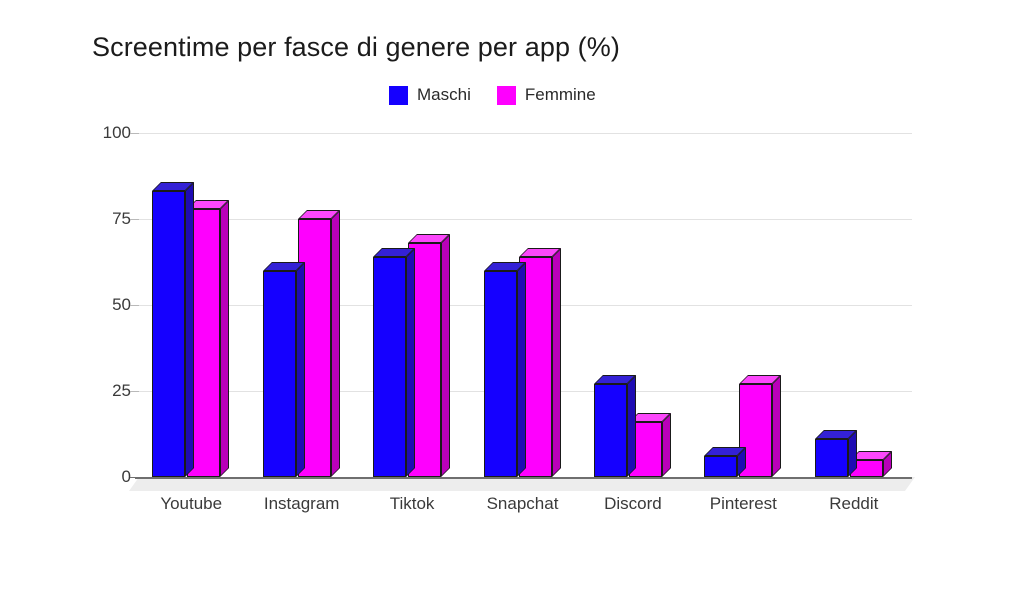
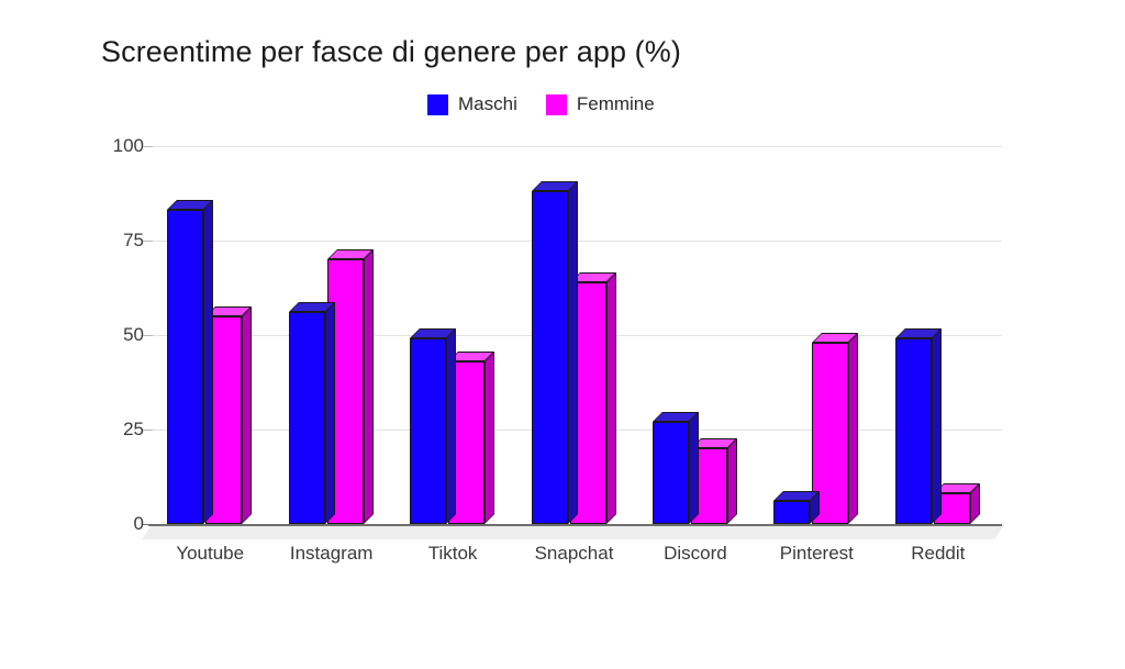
Femmine/Youtube: 78 -> 55
Maschi/Instagram: 60 -> 56
Femmine/Instagram: 75 -> 70
Maschi/Tiktok: 64 -> 49
Femmine/Tiktok: 68 -> 43
Maschi/Snapchat: 60 -> 88
Femmine/Discord: 16 -> 20
Femmine/Pinterest: 27 -> 48
Maschi/Reddit: 11 -> 49
Femmine/Reddit: 5 -> 8
